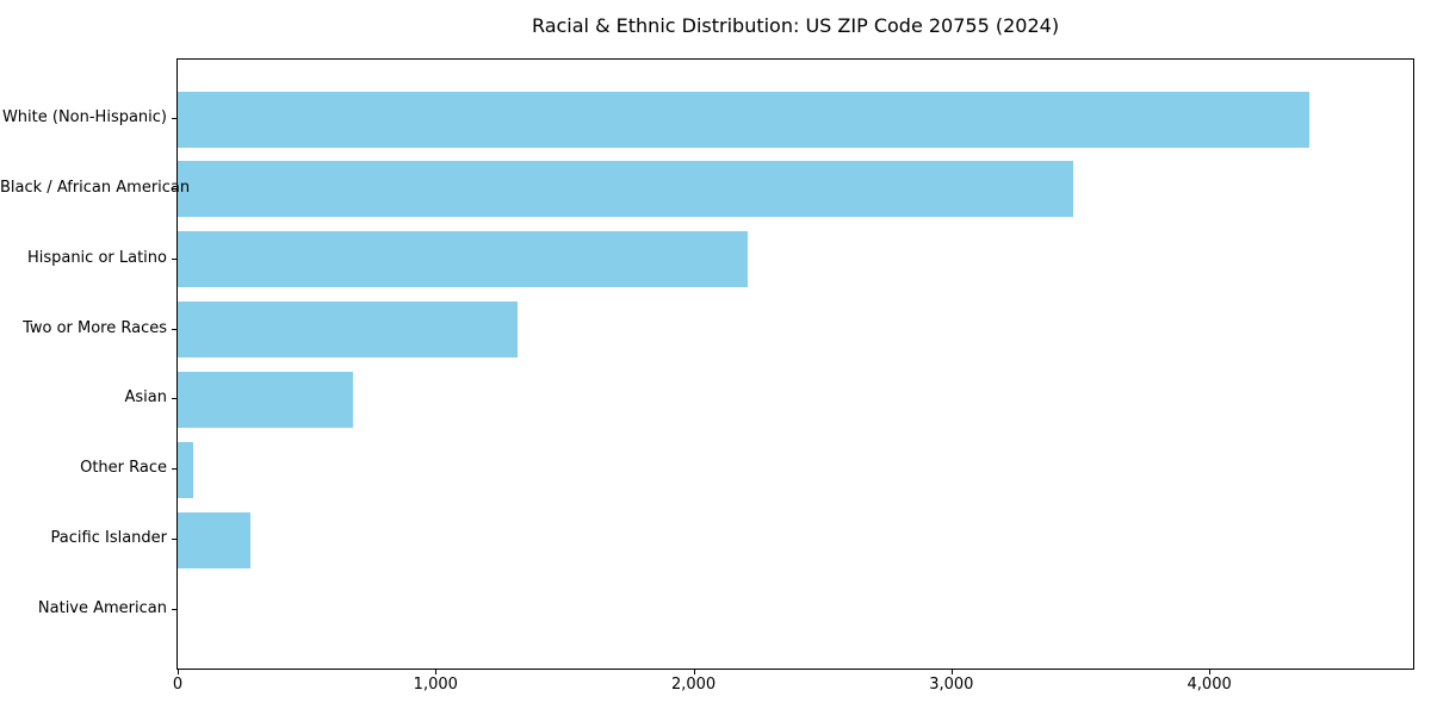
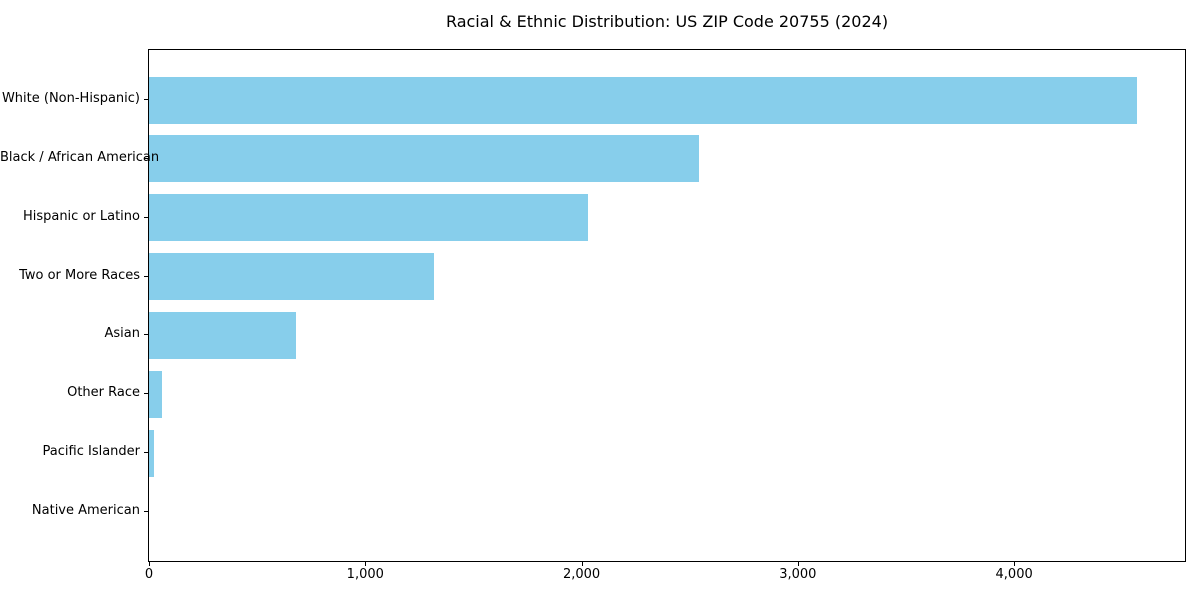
White (Non-Hispanic): 4390 -> 4570
Black / African American: 3470 -> 2540
Hispanic or Latino: 2210 -> 2030
Pacific Islander: 280 -> 20
